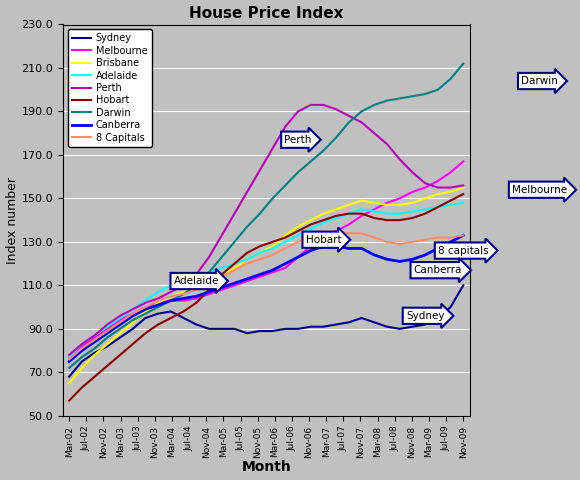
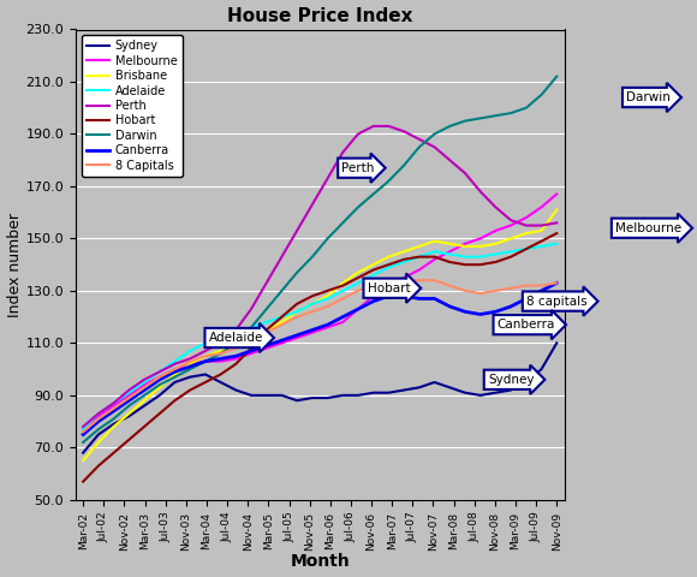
Brisbane/Nov-09: 155 -> 161
